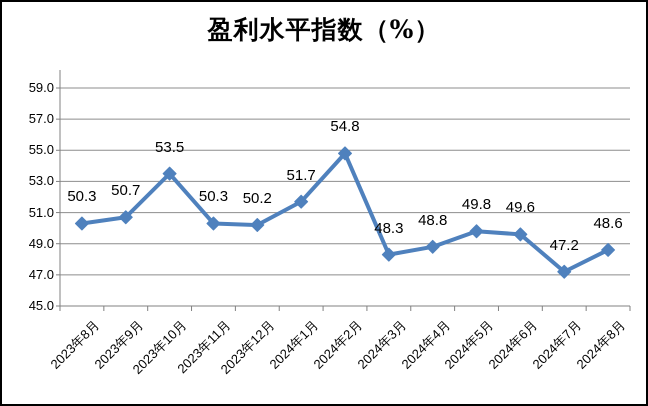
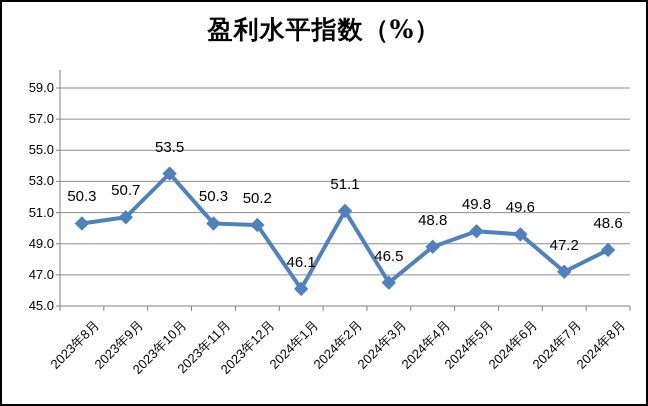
2024年1月: 51.7 -> 46.1
2024年2月: 54.8 -> 51.1
2024年3月: 48.3 -> 46.5
